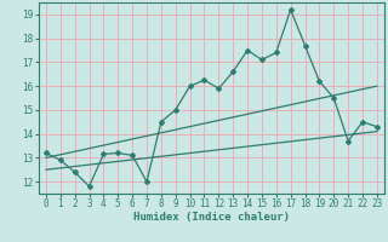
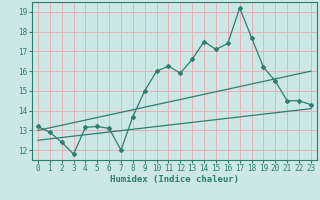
8: 14.5 -> 13.7
21: 13.7 -> 14.5
